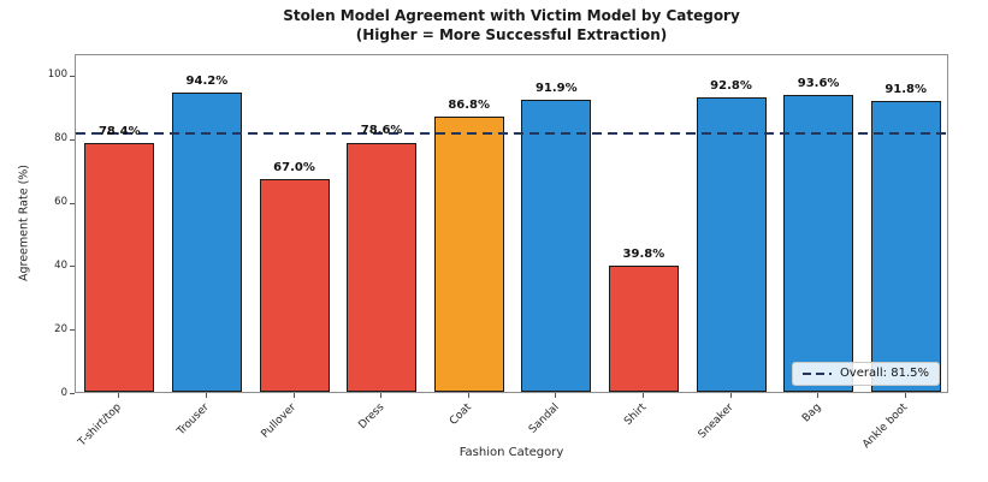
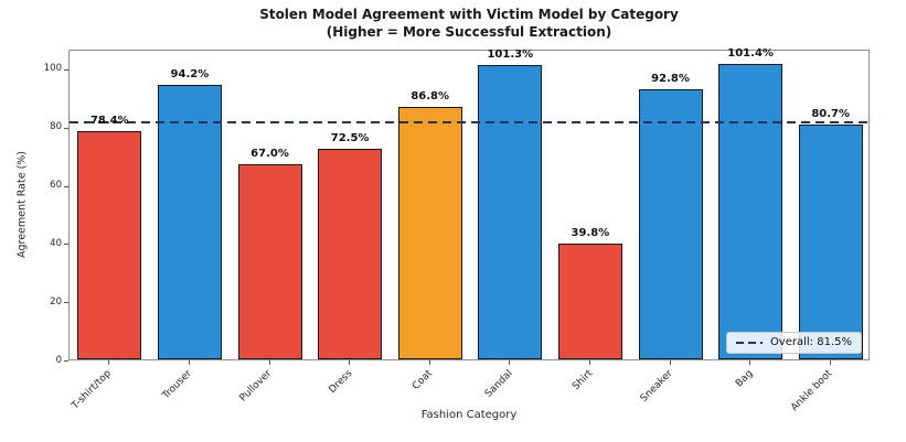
Dress: 78.6% -> 72.5%
Sandal: 91.9% -> 101.3%
Bag: 93.6% -> 101.4%
Ankle boot: 91.8% -> 80.7%
